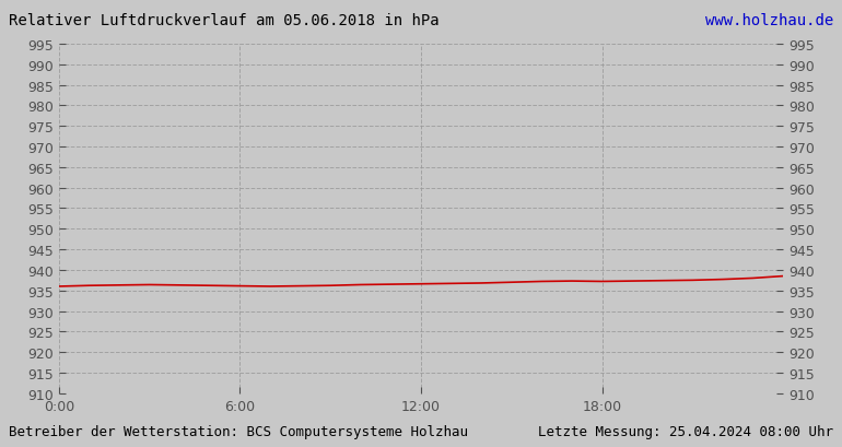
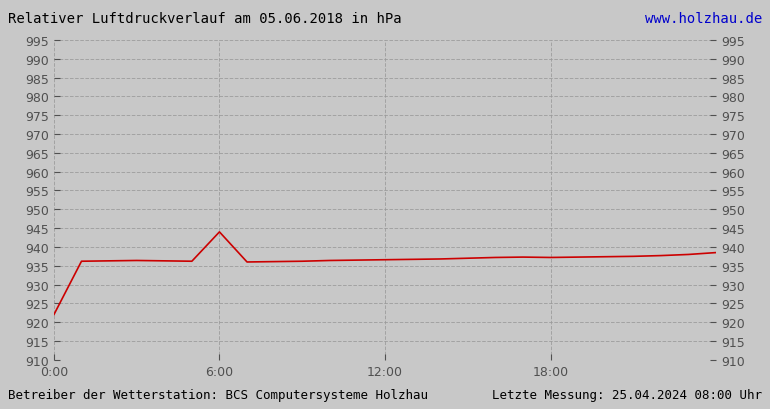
0:00: 936.0 -> 922.0
6:00: 936.1 -> 944.0
